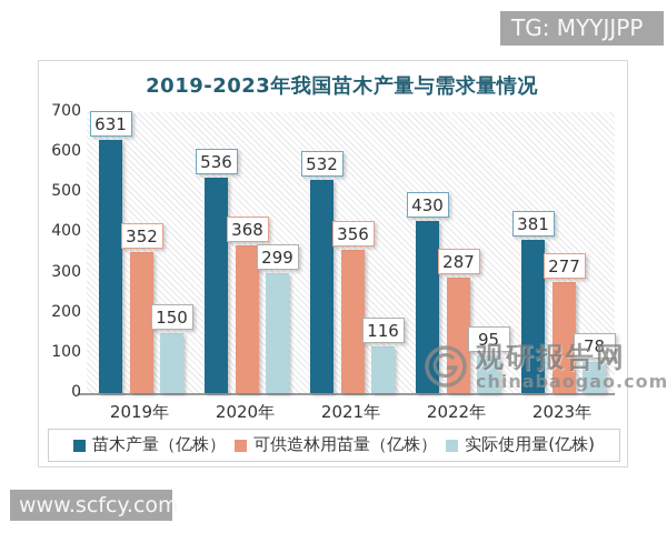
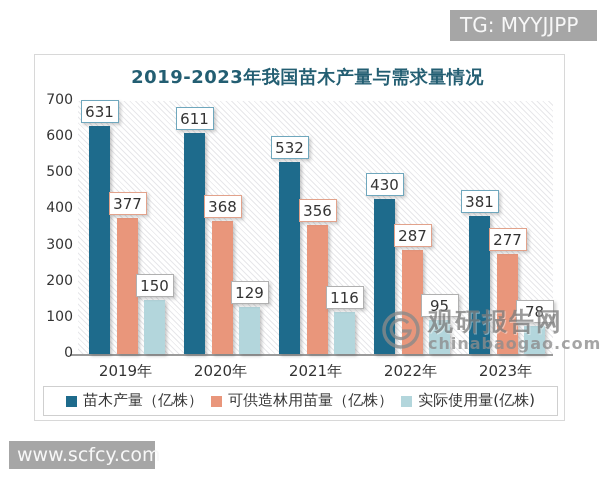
可供造林用苗量（亿株）/2019年: 352 -> 377
苗木产量（亿株）/2020年: 536 -> 611
实际使用量(亿株)/2020年: 299 -> 129
